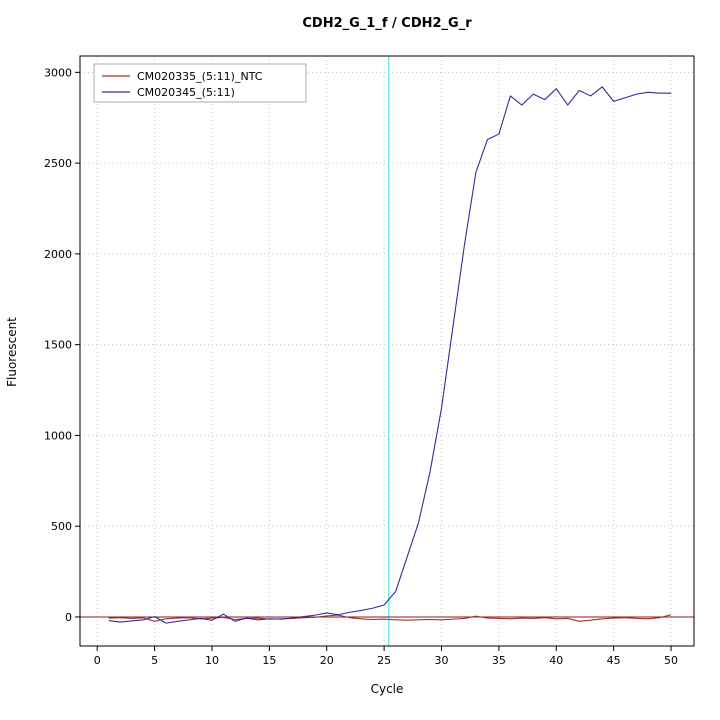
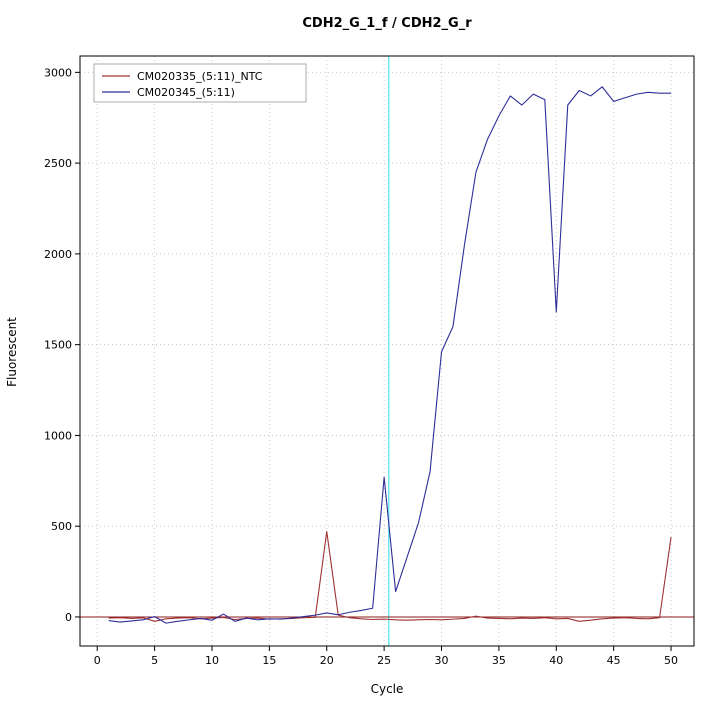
CM020335_(5:11)_NTC/20: 10 -> 470
CM020345_(5:11)/25: 70 -> 770
CM020345_(5:11)/30: 1150 -> 1460
CM020345_(5:11)/35: 2660 -> 2760
CM020345_(5:11)/40: 2910 -> 1680
CM020335_(5:11)_NTC/50: 10 -> 440
